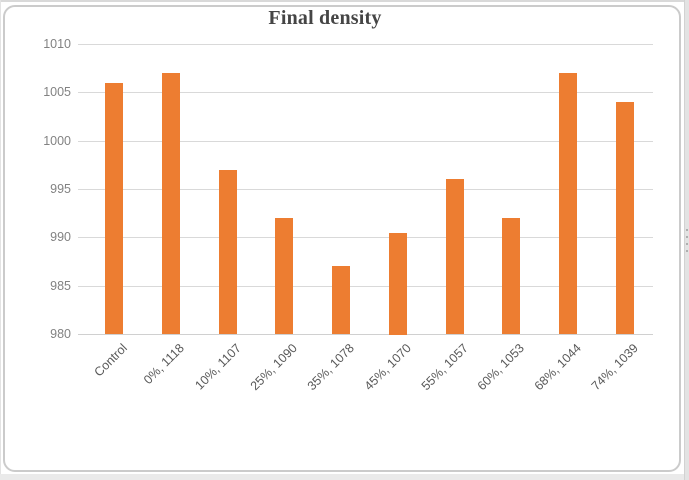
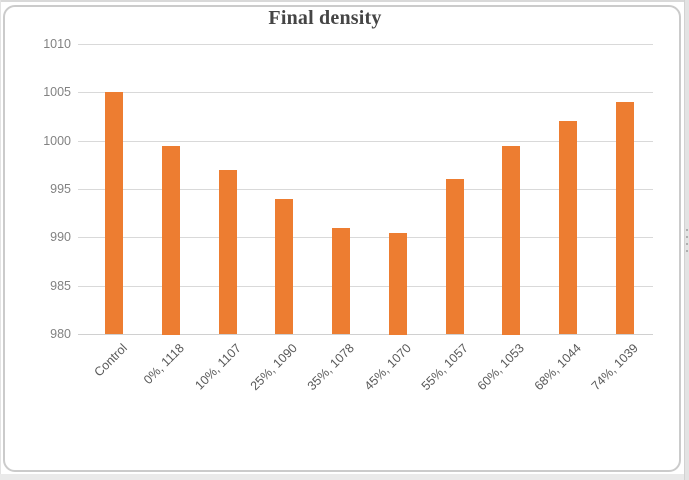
Control: 1006 -> 1005
0%, 1118: 1007 -> 1000
25%, 1090: 992 -> 994
35%, 1078: 987 -> 991
60%, 1053: 992 -> 1000
68%, 1044: 1007 -> 1002
